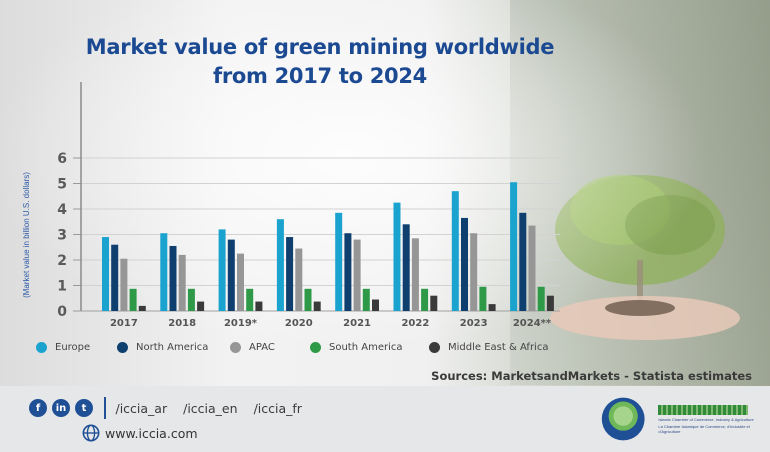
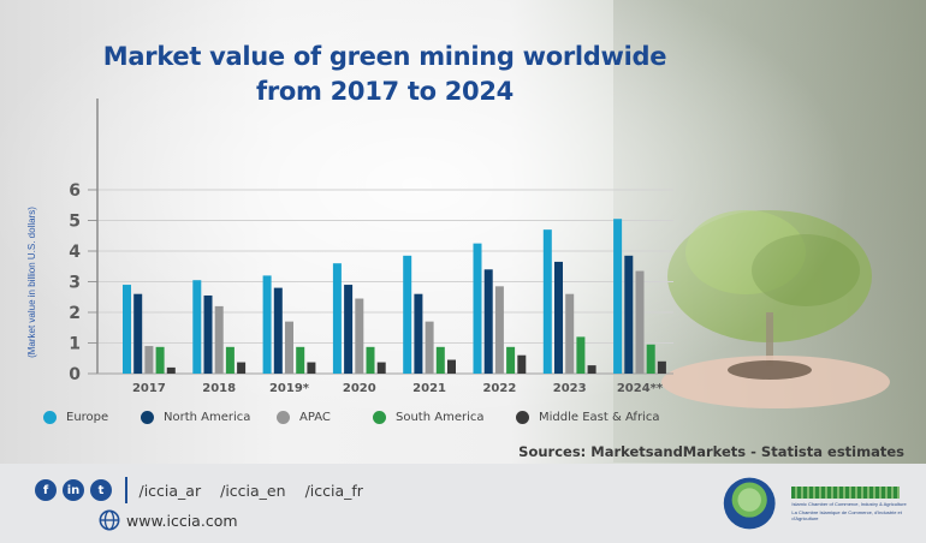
APAC/2017: 2.0 -> 0.9
APAC/2019*: 2.2 -> 1.7
North America/2021: 3.0 -> 2.6
APAC/2021: 2.8 -> 1.7
APAC/2023: 3.0 -> 2.6
South America/2023: 0.9 -> 1.2
Middle East & Africa/2024**: 0.6 -> 0.4
